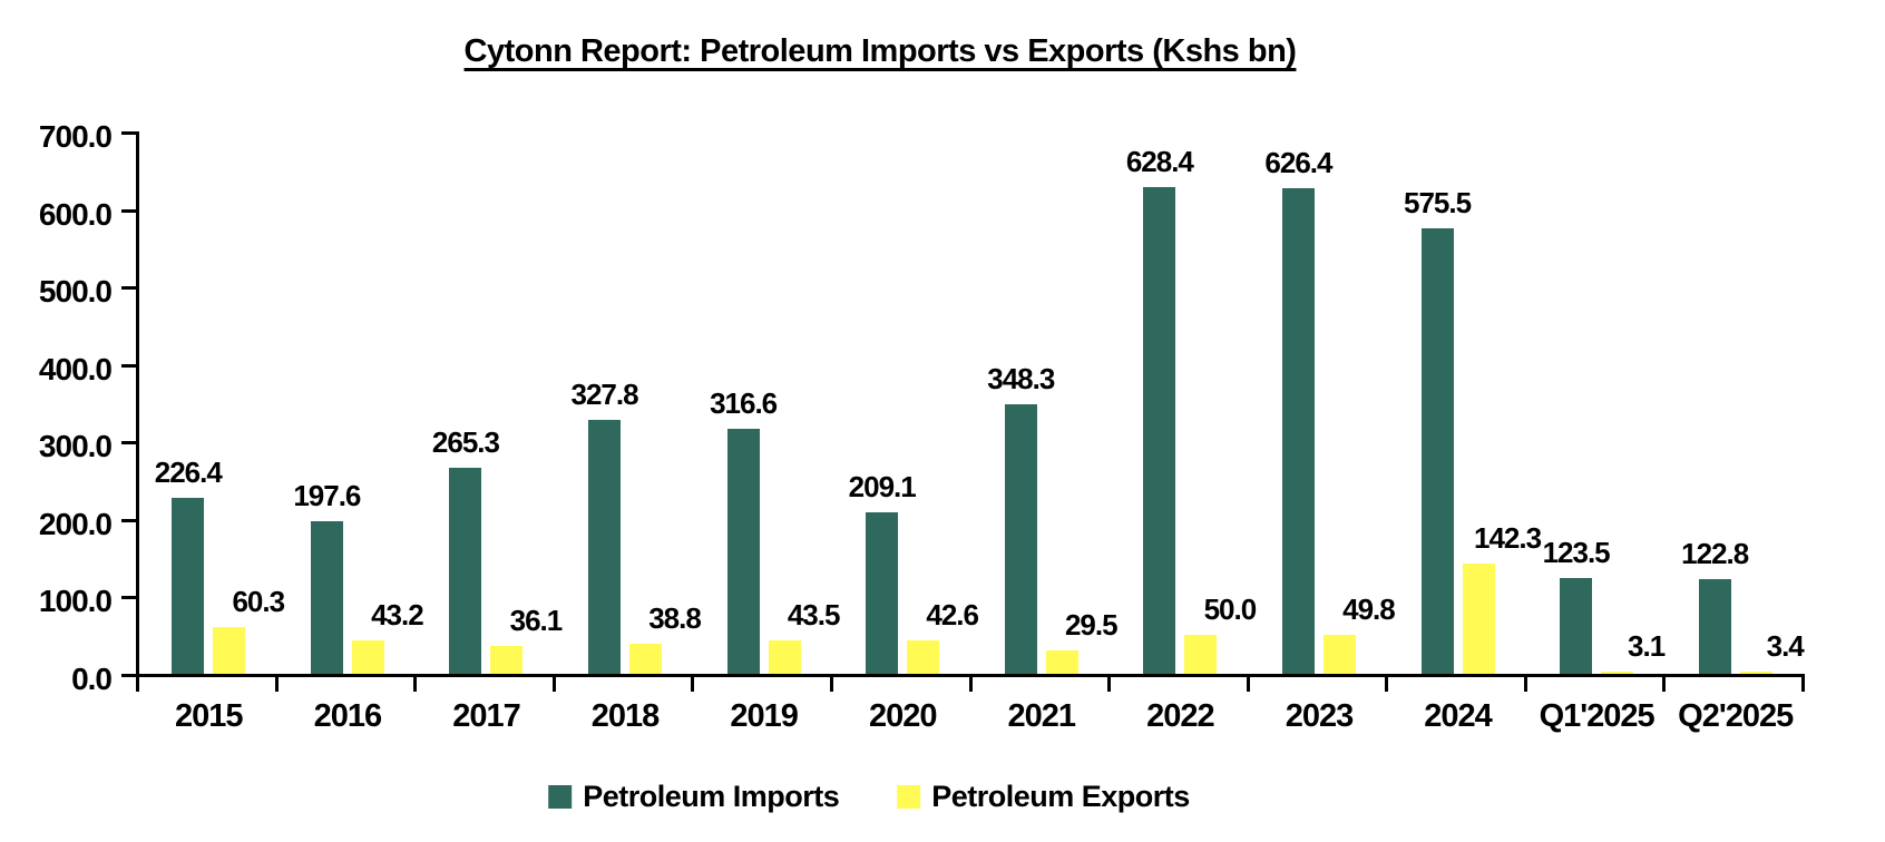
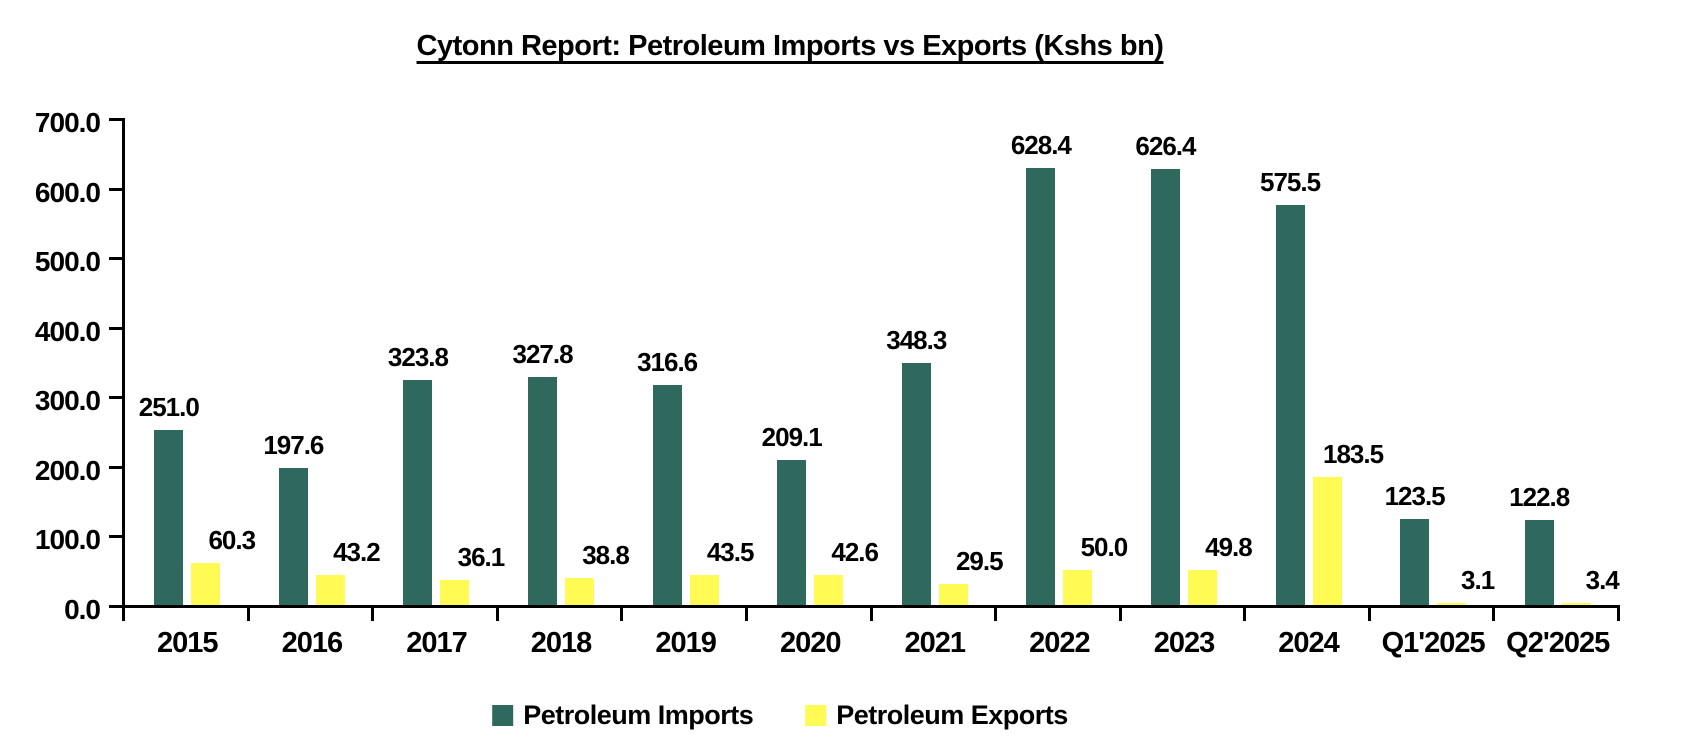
Petroleum Imports/2015: 226.4 -> 251.0
Petroleum Imports/2017: 265.3 -> 323.8
Petroleum Exports/2024: 142.3 -> 183.5
